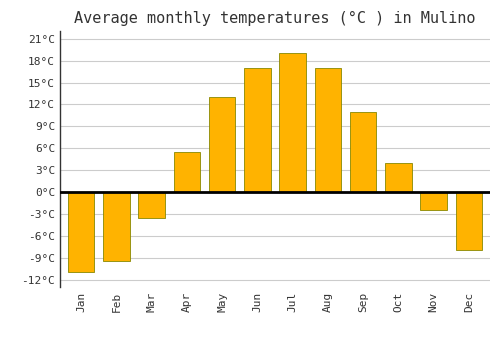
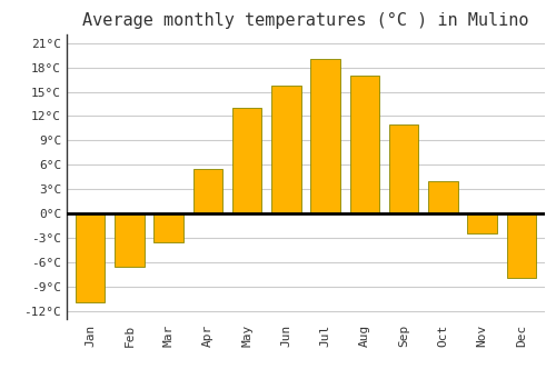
Feb: -9.5°C -> -6.6°C
Jun: 17.0°C -> 15.8°C
